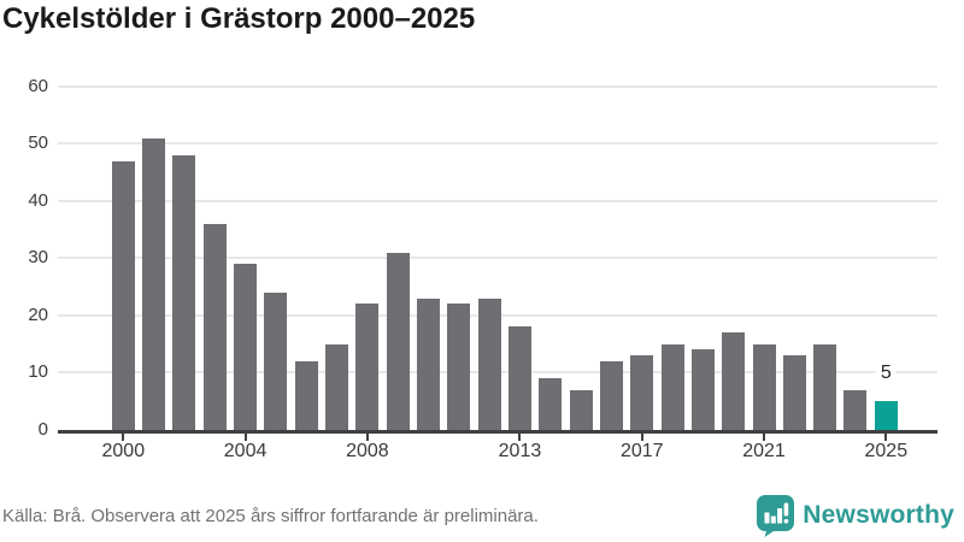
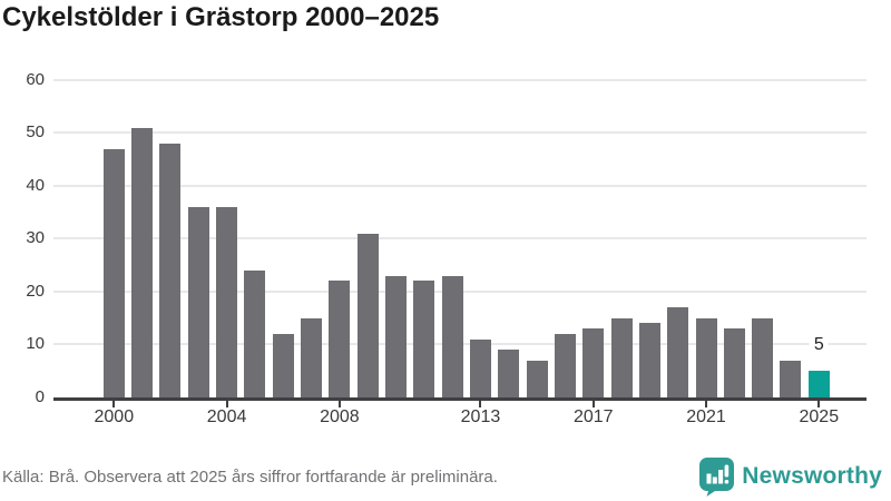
2004: 29 -> 36
2013: 18 -> 11
